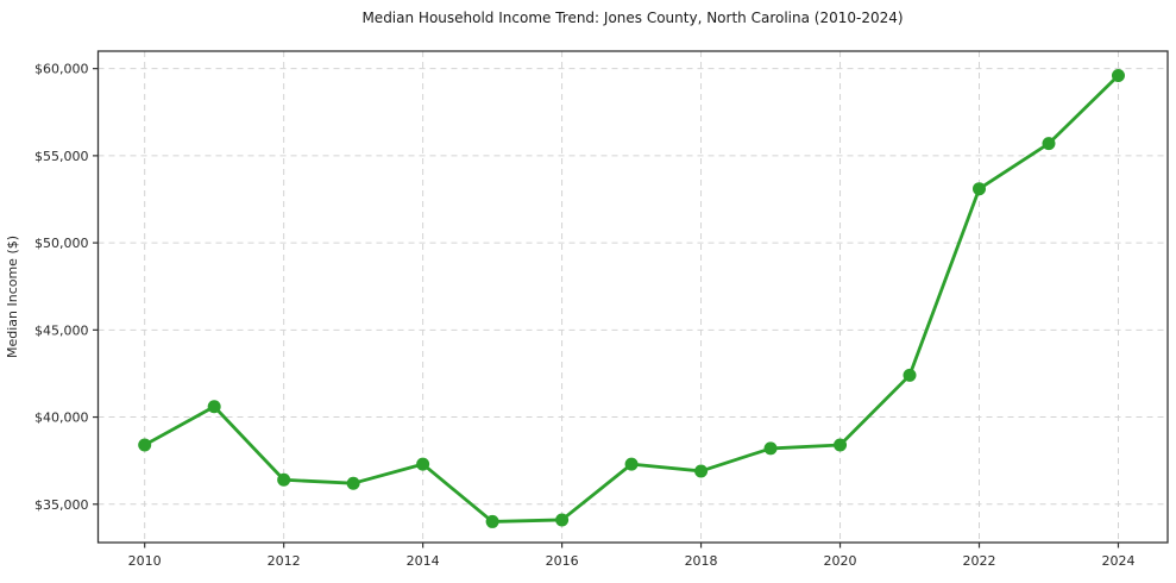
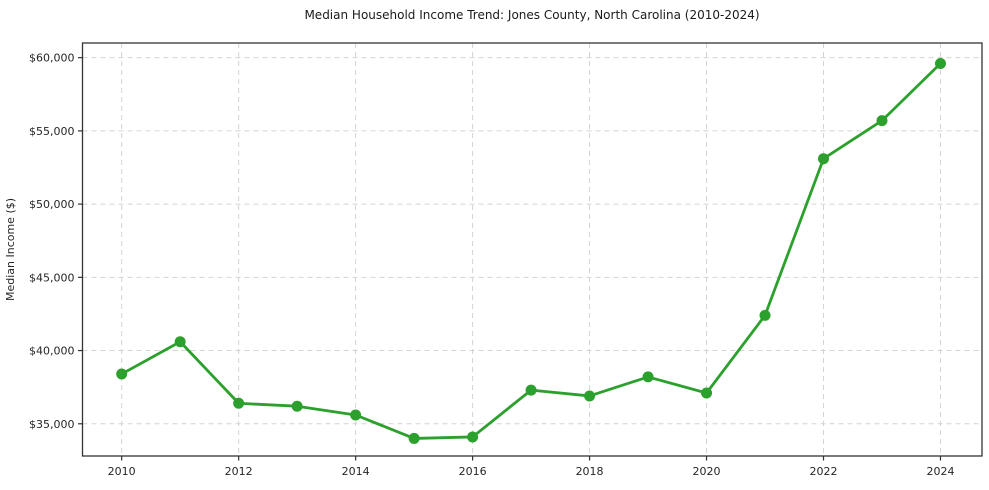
2014: $37300 -> $35600
2020: $38400 -> $37100
